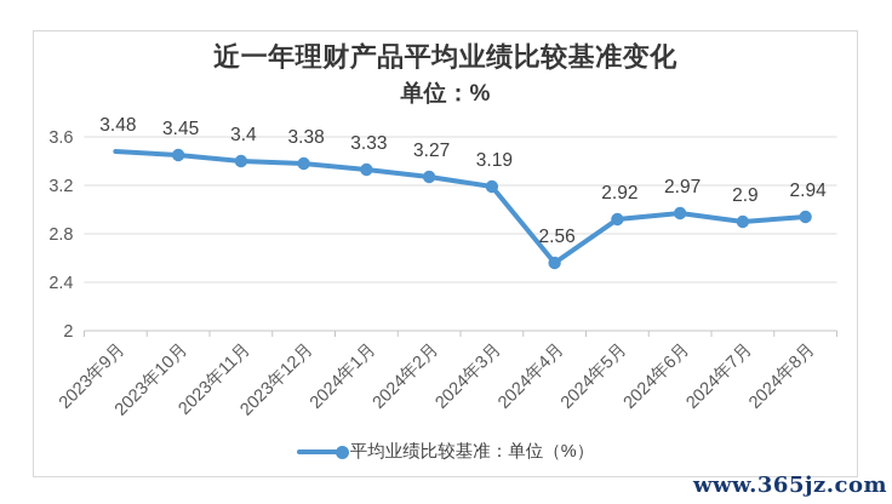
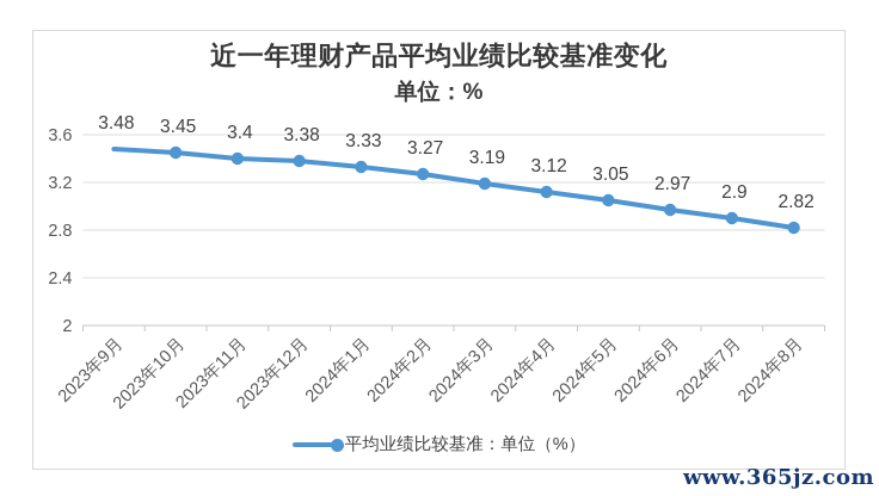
2024年4月: 2.56 -> 3.12
2024年5月: 2.92 -> 3.05
2024年8月: 2.94 -> 2.82
